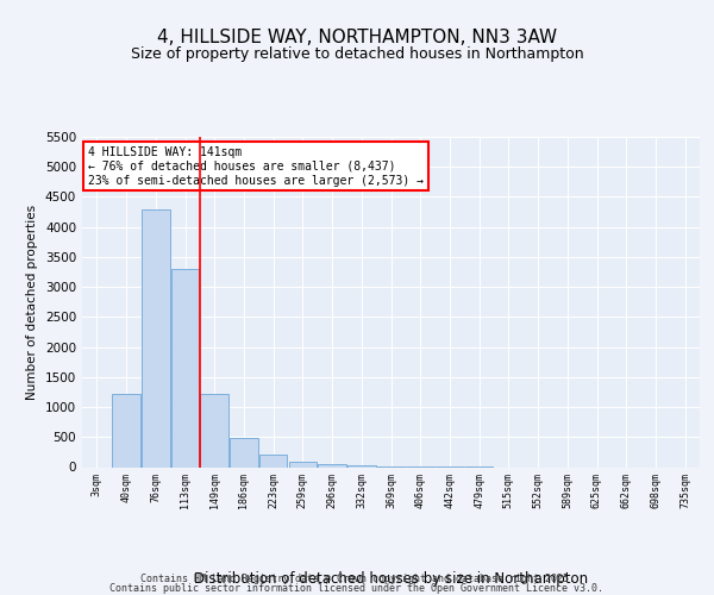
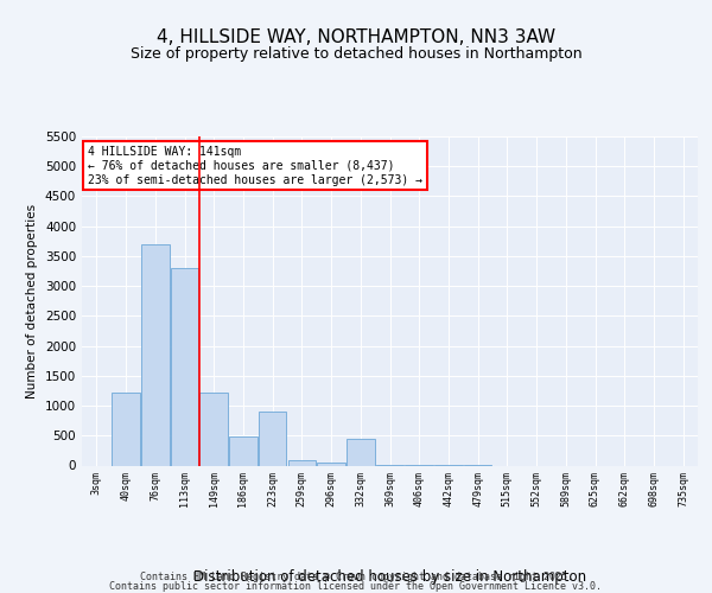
76sqm: 4300 -> 3700
223sqm: 200 -> 900
332sqm: 20 -> 440
